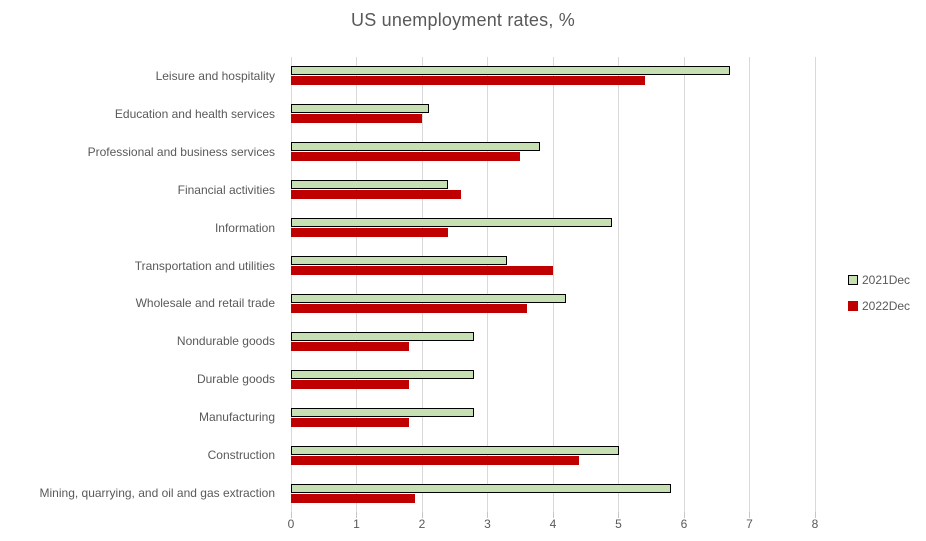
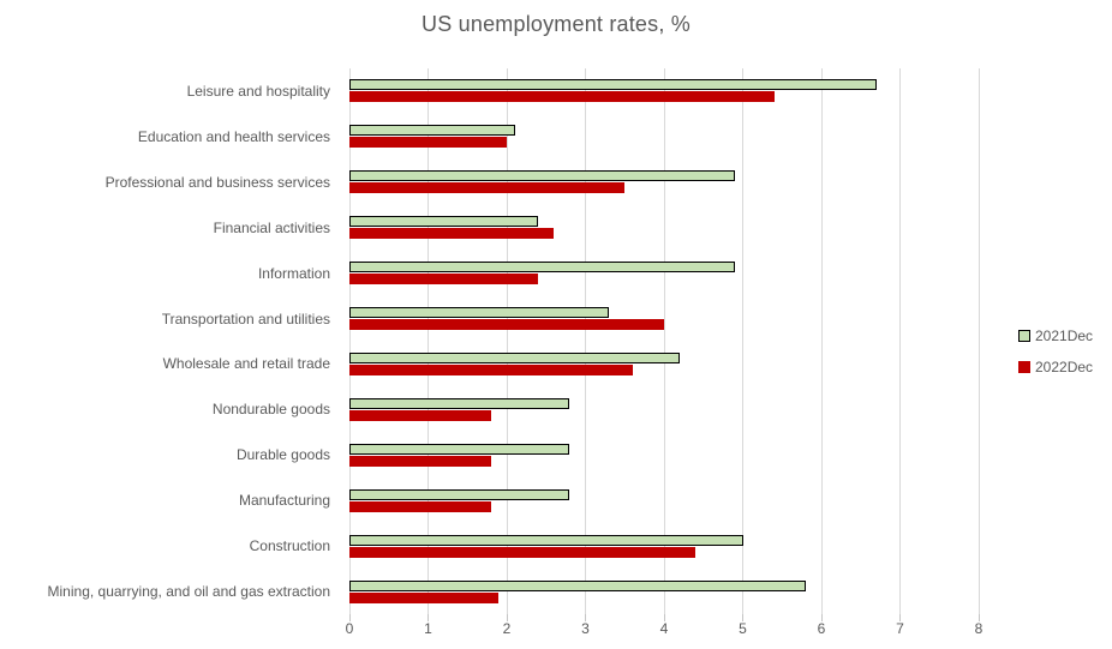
2021Dec/Professional and business services: 3.8 -> 4.9
